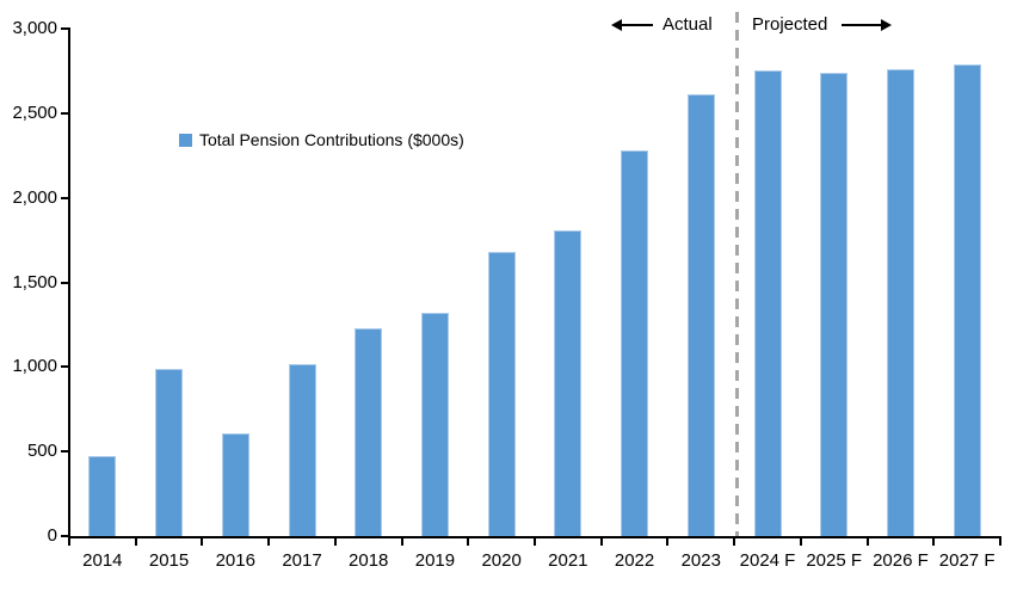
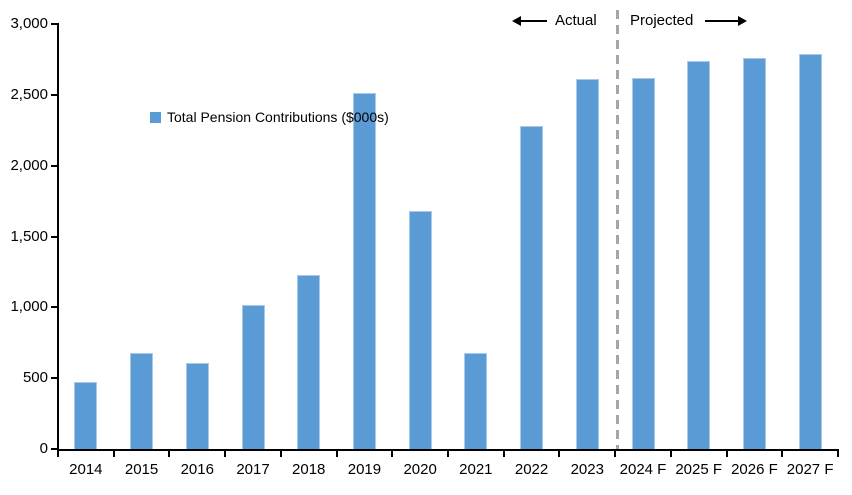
2015: 990 -> 680
2019: 1320 -> 2510
2021: 1810 -> 680
2024 F: 2750 -> 2620
